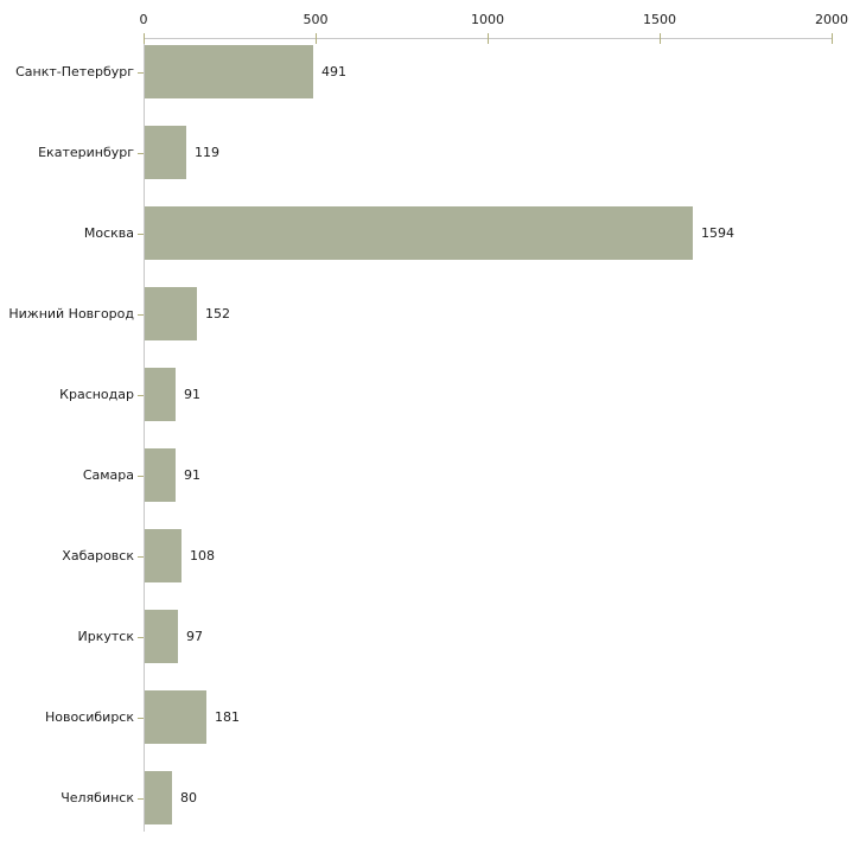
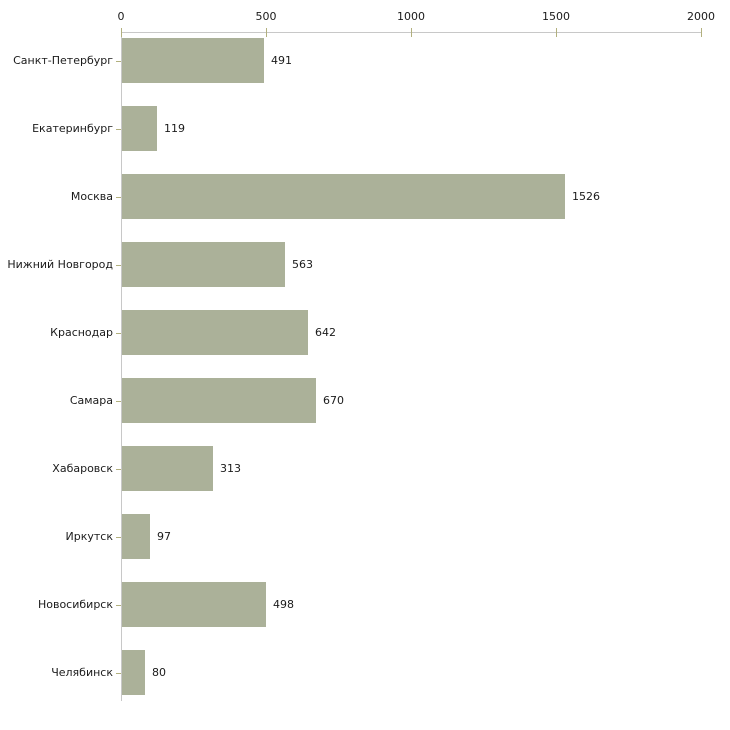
Москва: 1594 -> 1526
Нижний Новгород: 152 -> 563
Краснодар: 91 -> 642
Самара: 91 -> 670
Хабаровск: 108 -> 313
Новосибирск: 181 -> 498
